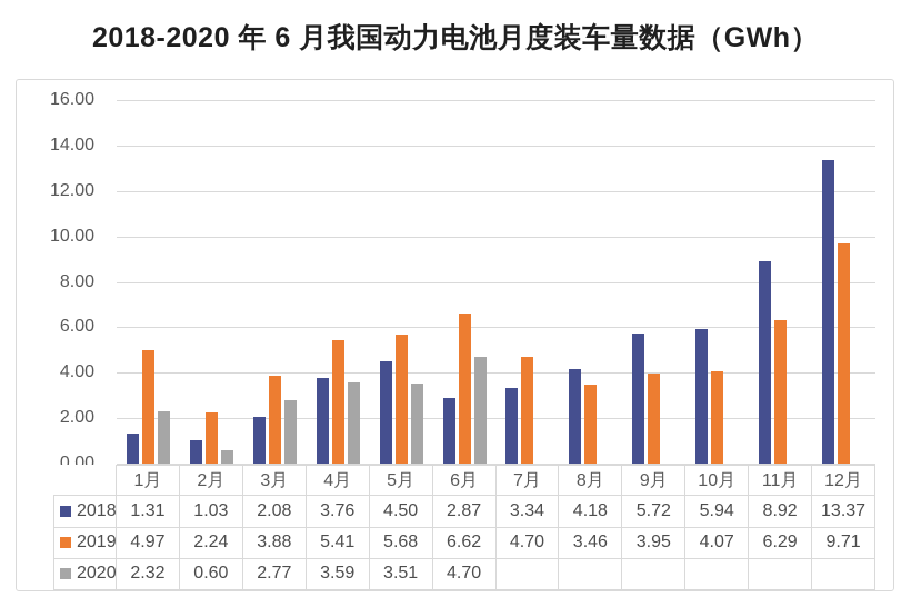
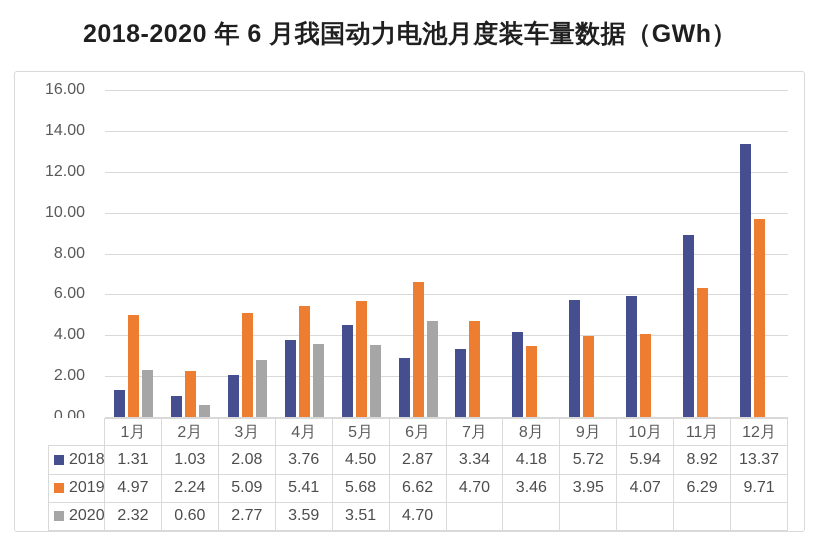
2019/3月: 3.88 -> 5.09
